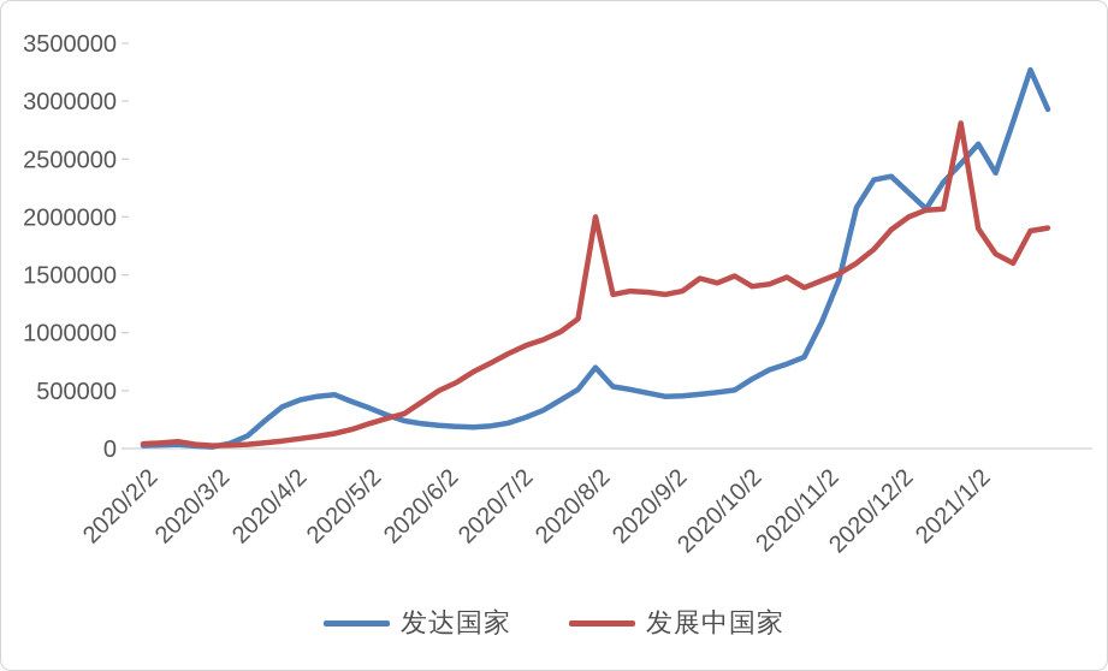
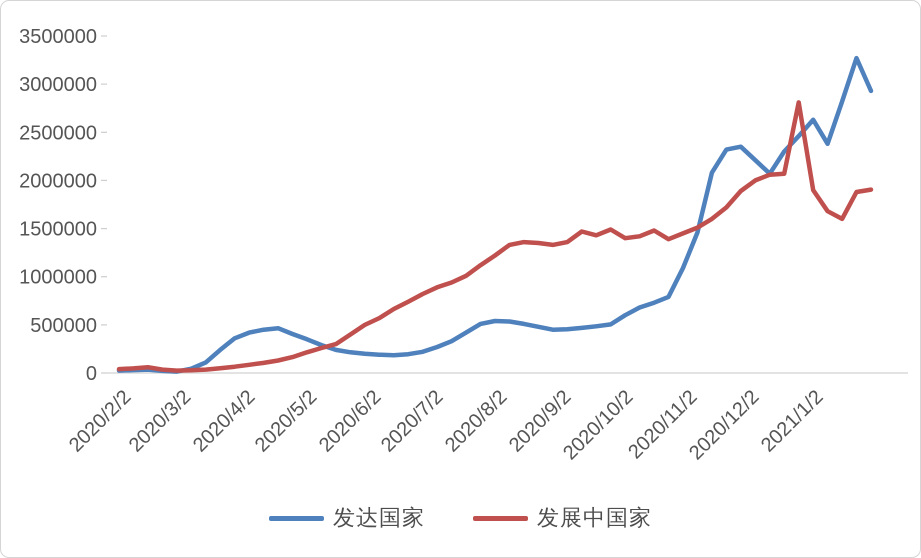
发达国家/2020/8/2: 700000 -> 500000
发展中国家/2020/8/2: 2000000 -> 1200000
